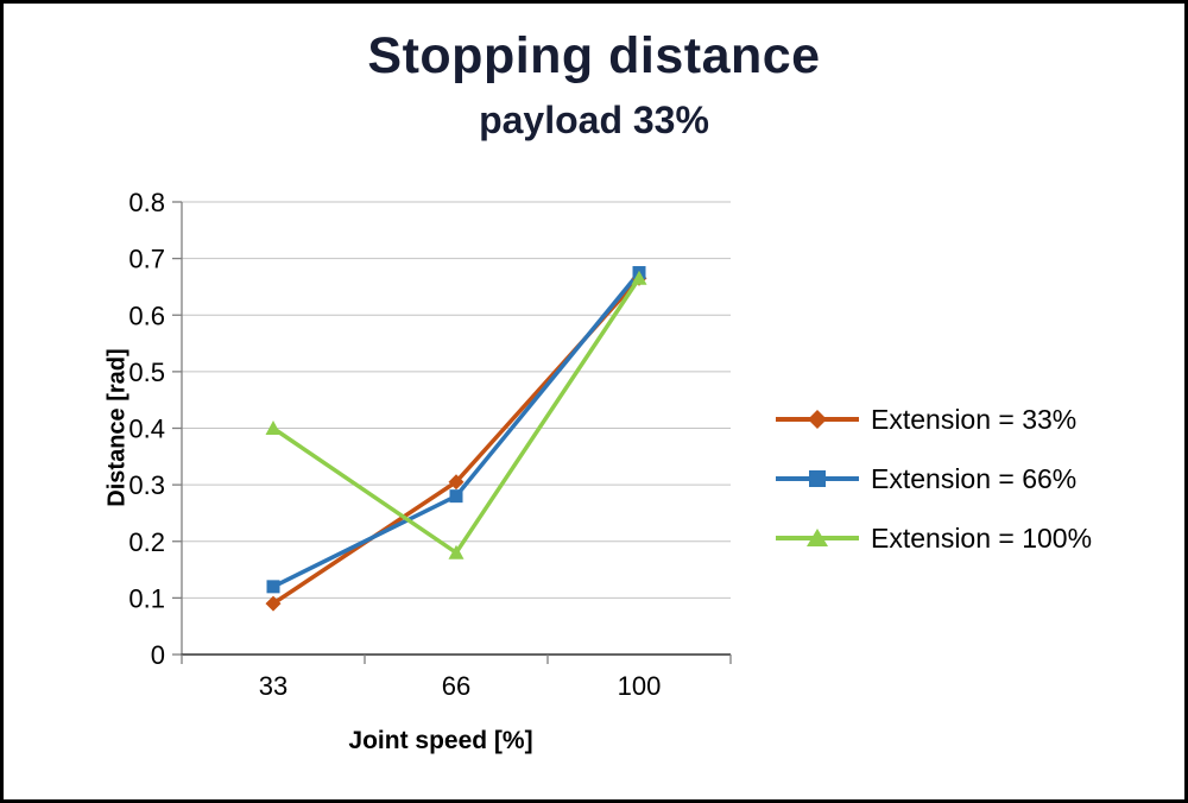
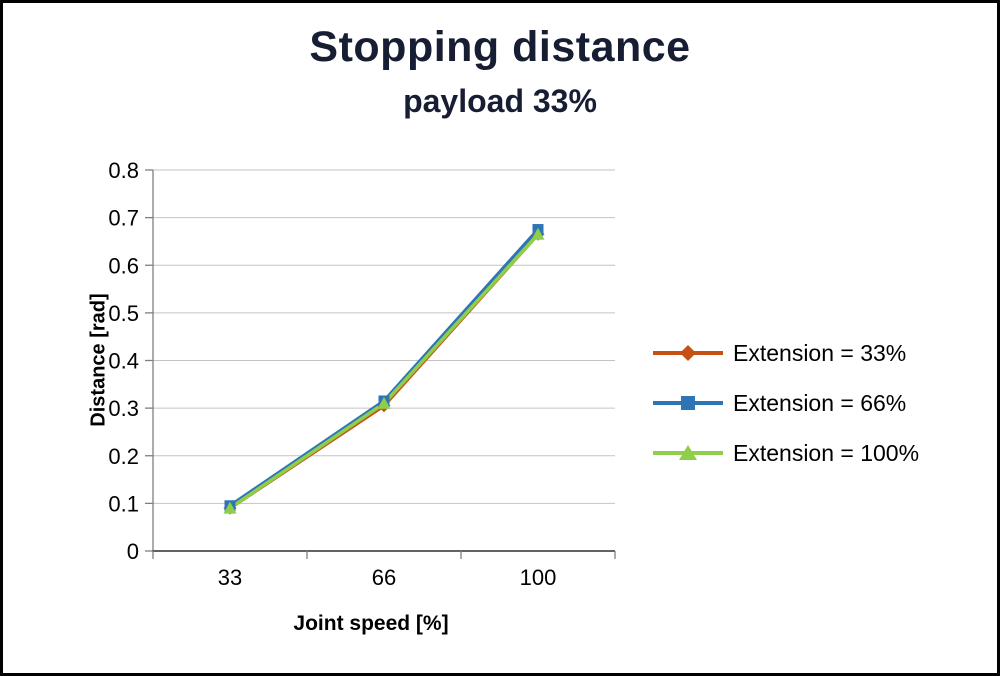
Extension = 66%/33: 0.12 -> 0.10
Extension = 100%/33: 0.40 -> 0.09
Extension = 66%/66: 0.28 -> 0.32
Extension = 100%/66: 0.18 -> 0.31
